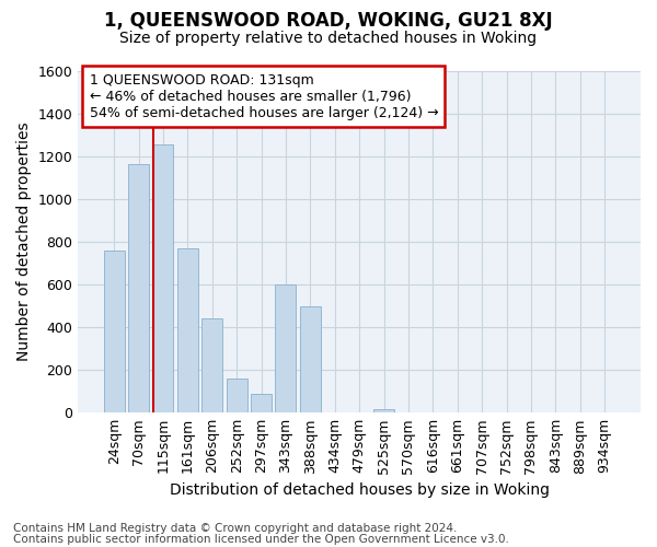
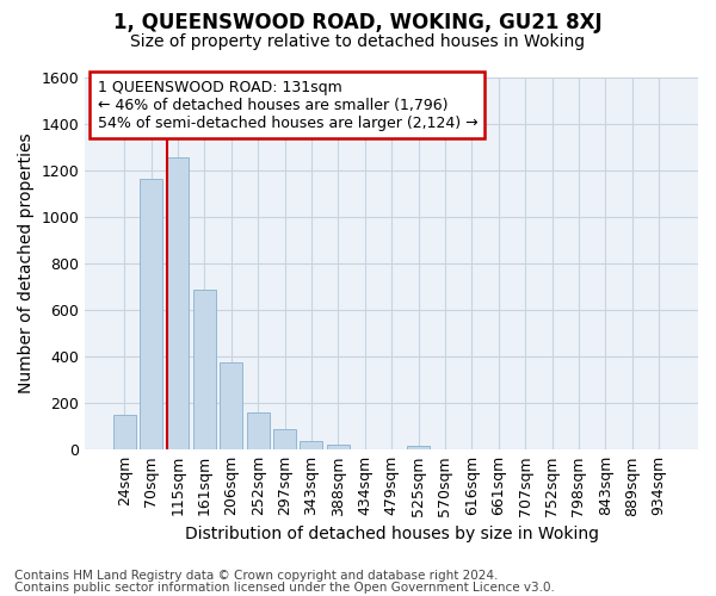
24sqm: 760 -> 150
161sqm: 770 -> 690
206sqm: 440 -> 380
343sqm: 600 -> 40
388sqm: 500 -> 20
